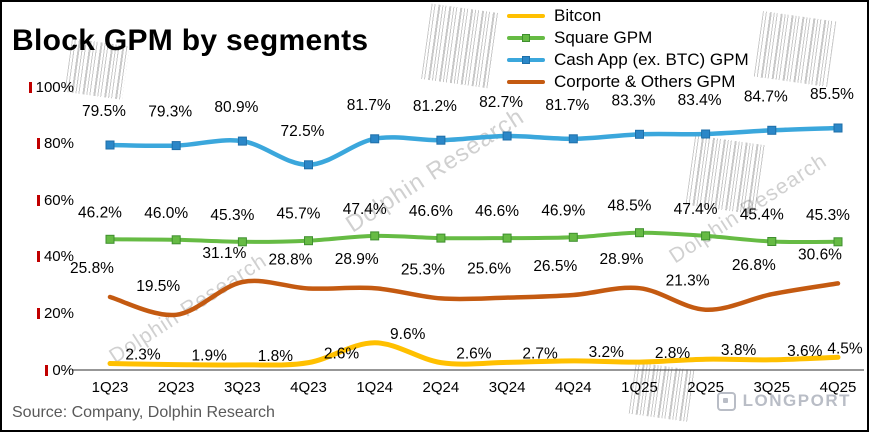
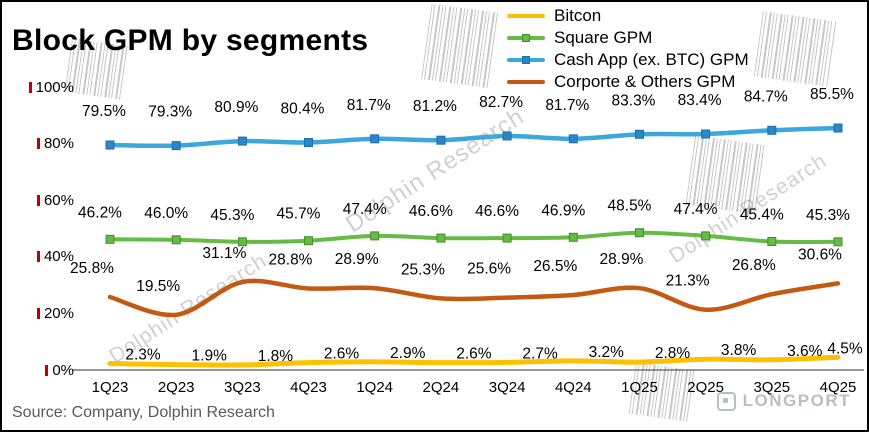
Cash App (ex. BTC) GPM/4Q23: 72.5% -> 80.4%
Bitcon/1Q24: 9.6% -> 2.9%
